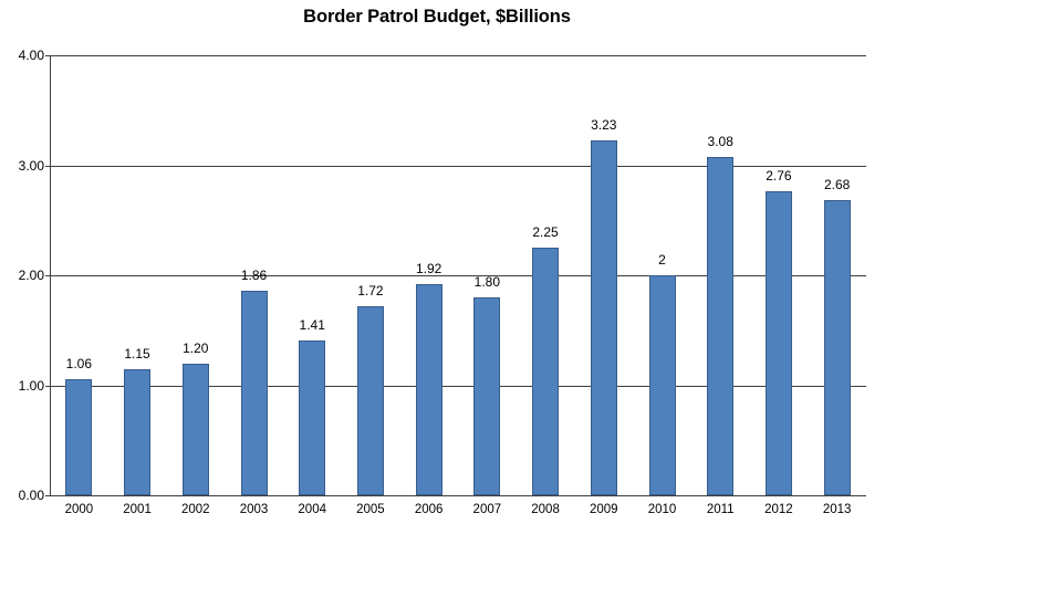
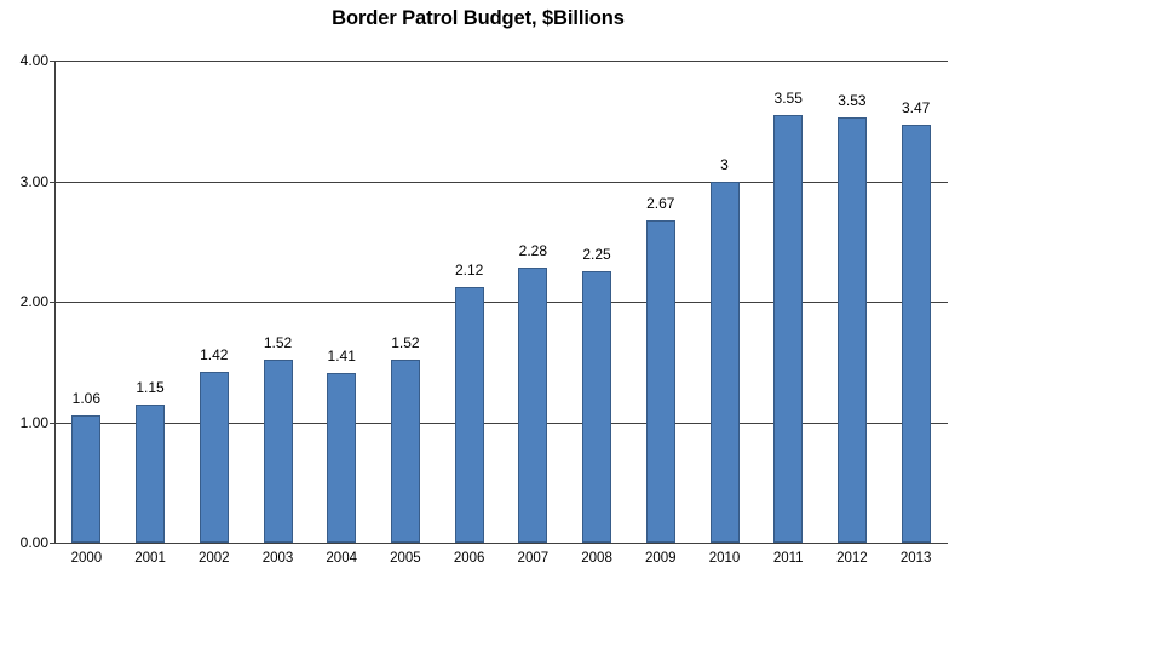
2002: 1.20 -> 1.42
2003: 1.86 -> 1.52
2005: 1.72 -> 1.52
2006: 1.92 -> 2.12
2007: 1.80 -> 2.28
2009: 3.23 -> 2.67
2010: 2 -> 3
2011: 3.08 -> 3.55
2012: 2.76 -> 3.53
2013: 2.68 -> 3.47
